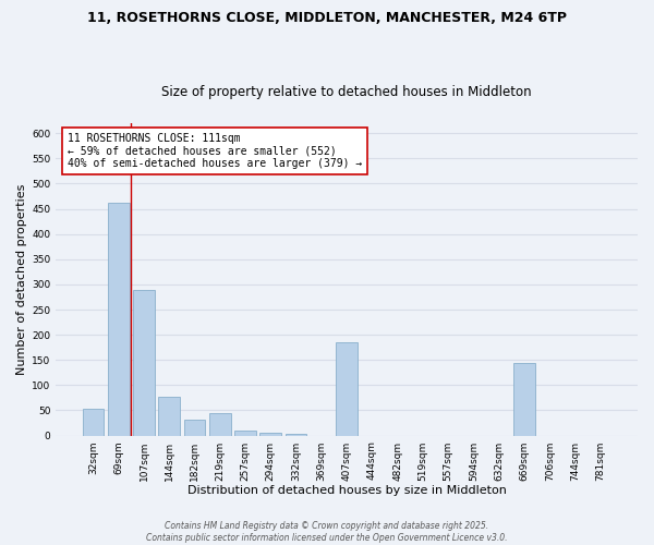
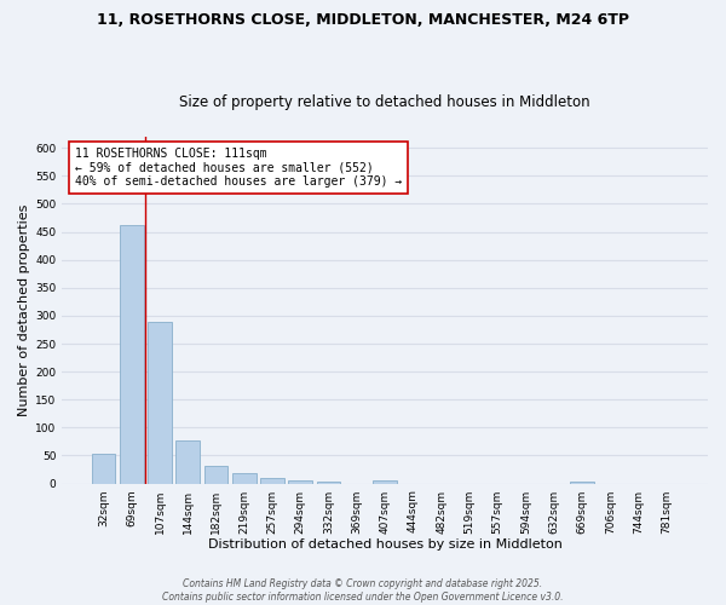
219sqm: 45 -> 18
407sqm: 185 -> 5
669sqm: 145 -> 4
